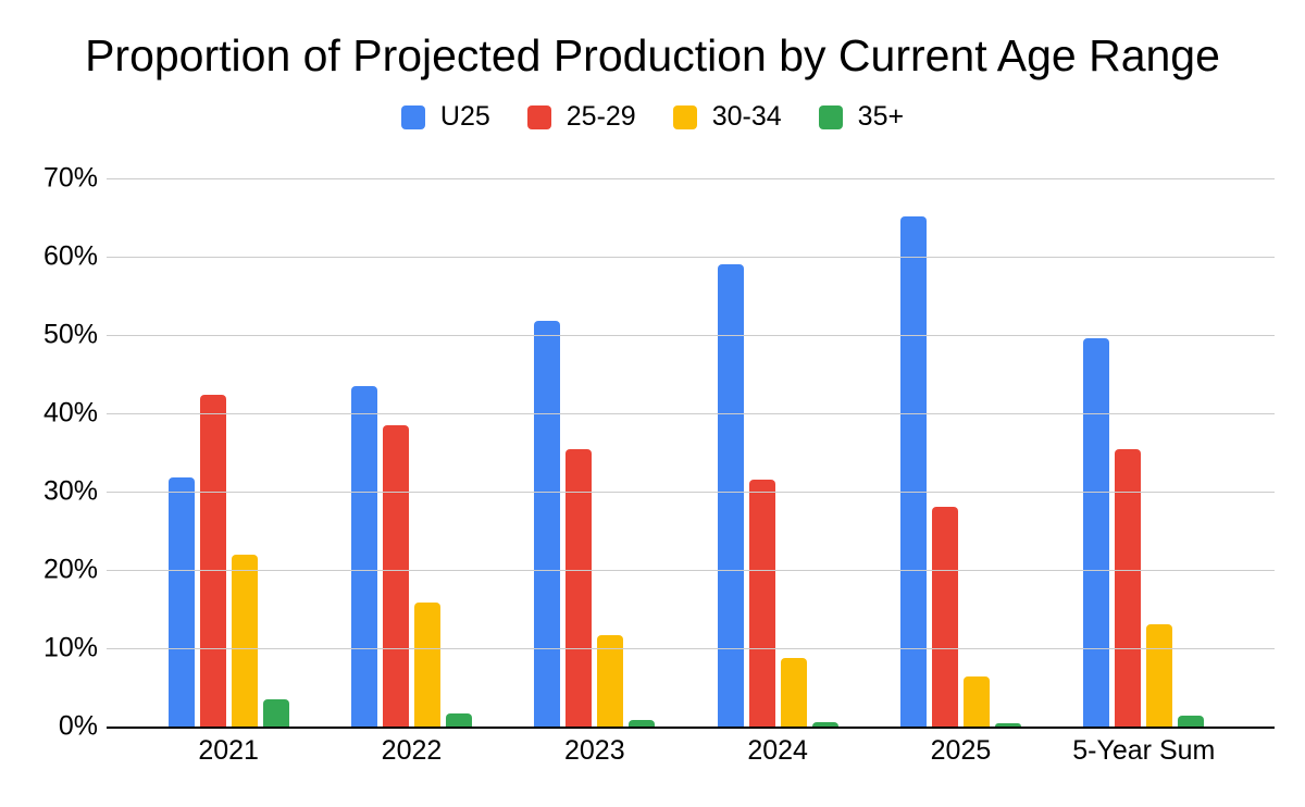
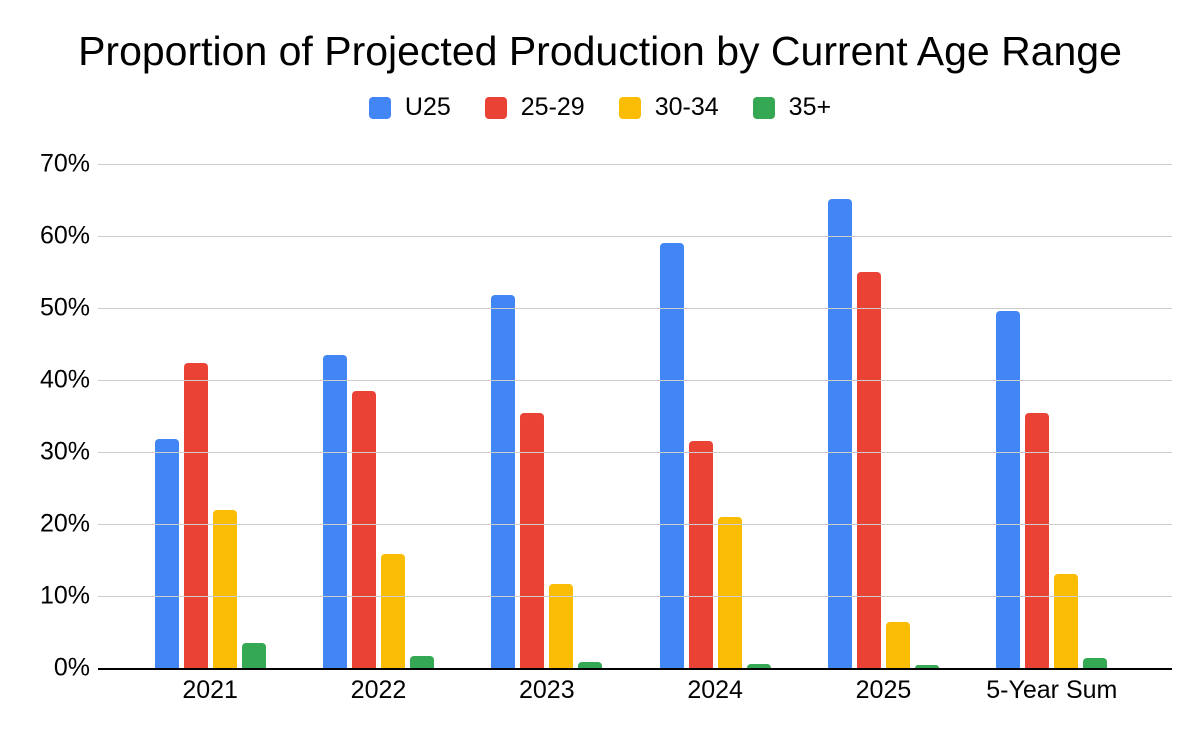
30-34/2024: 9% -> 21%
25-29/2025: 28% -> 55%
